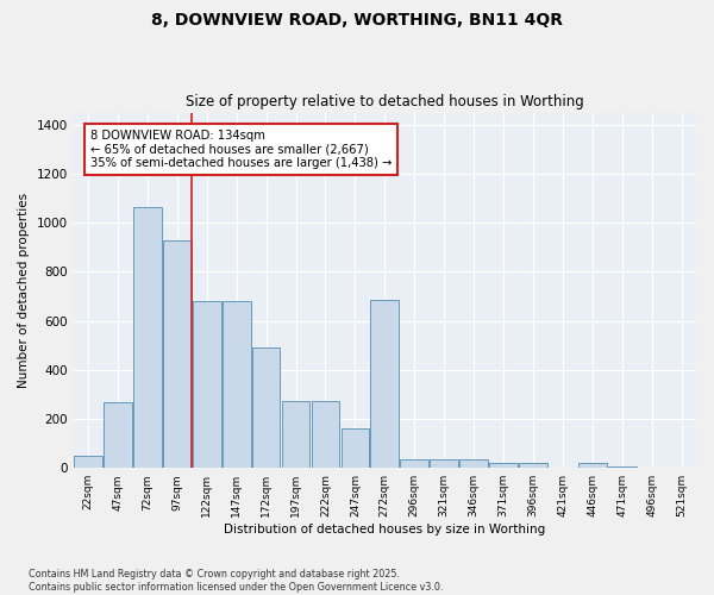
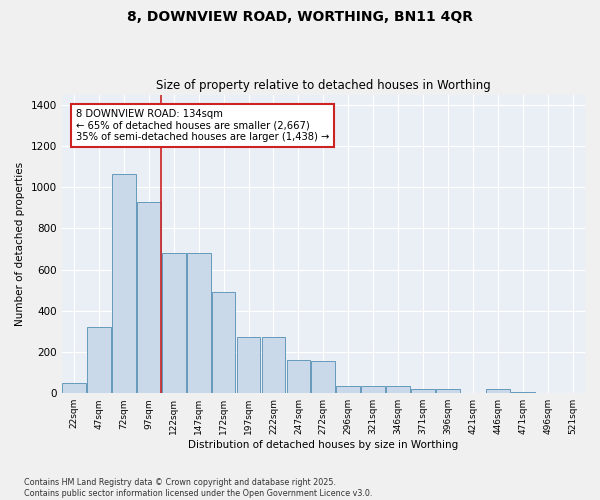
47sqm: 270 -> 320
272sqm: 685 -> 155
